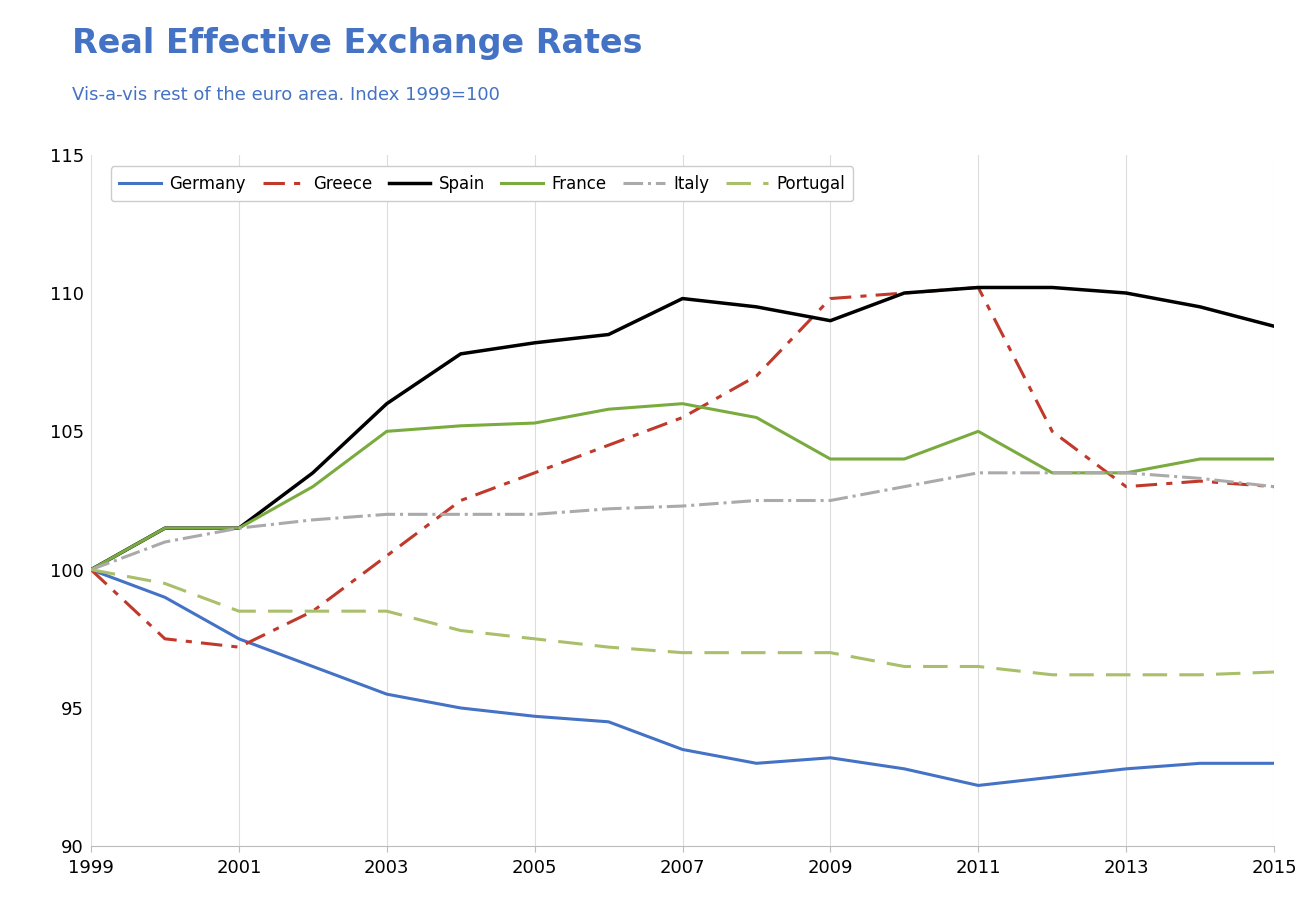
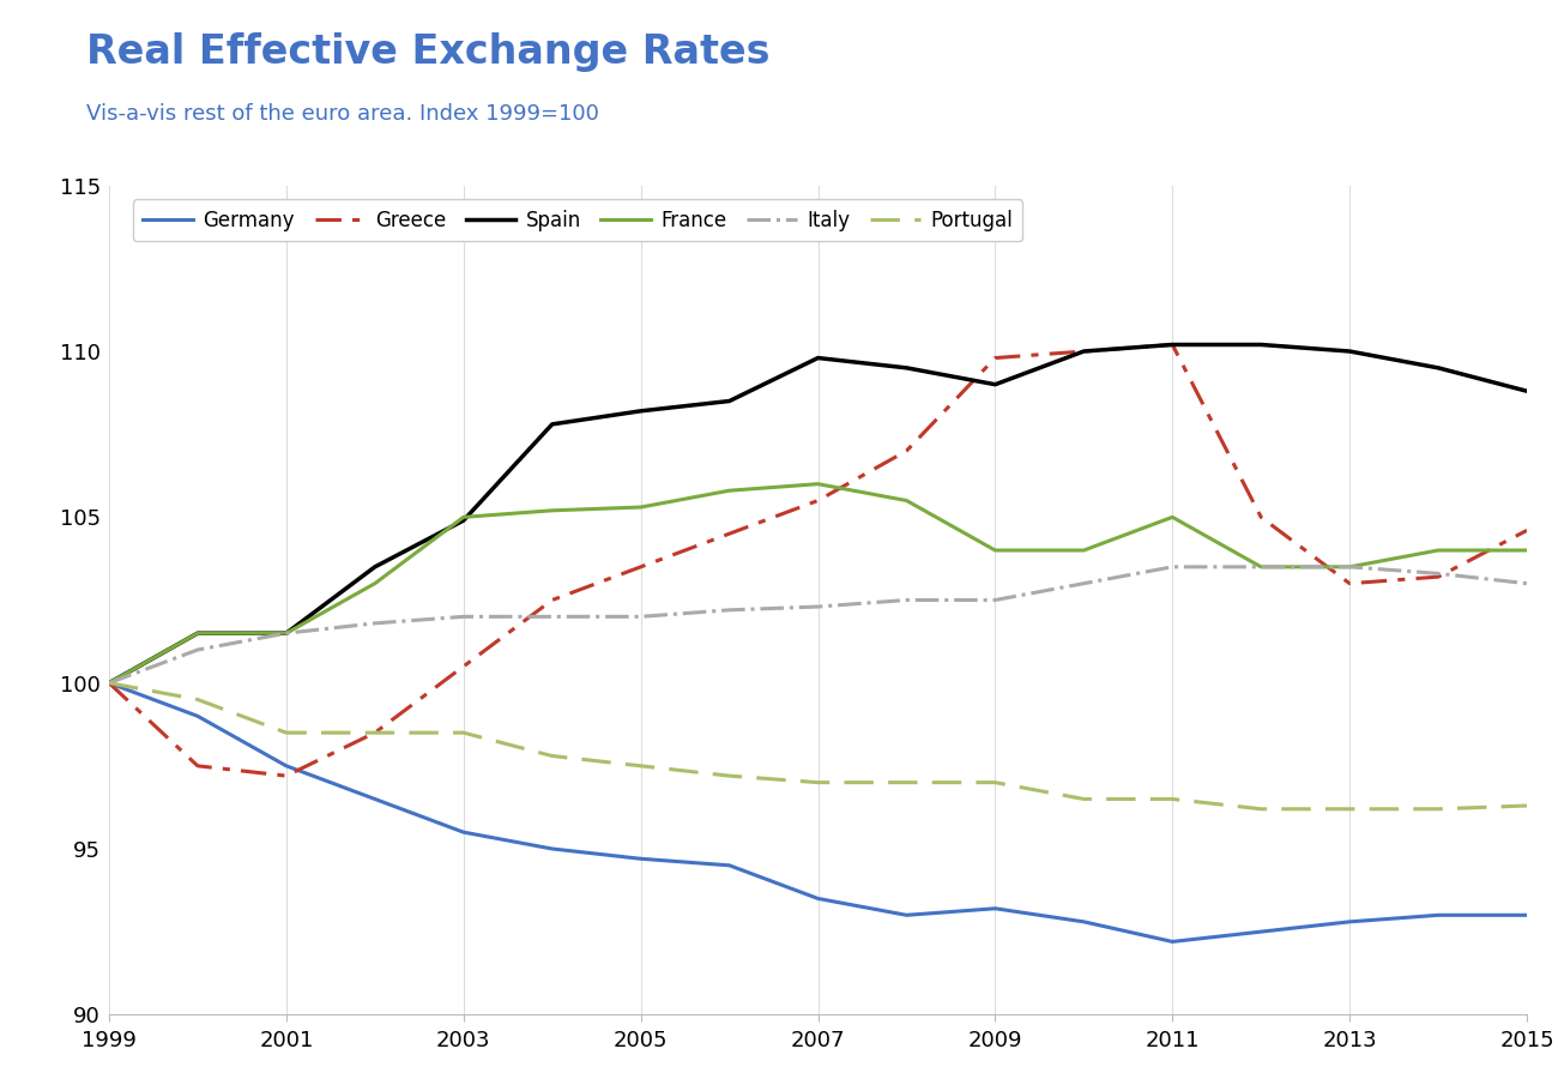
Spain/2003: 106.0 -> 104.9
Greece/2015: 103.0 -> 104.6
